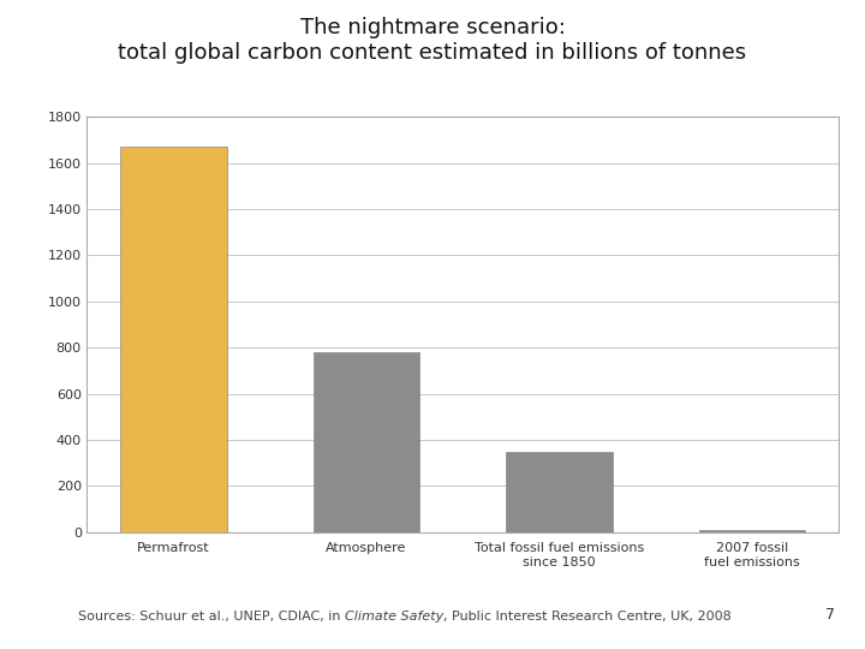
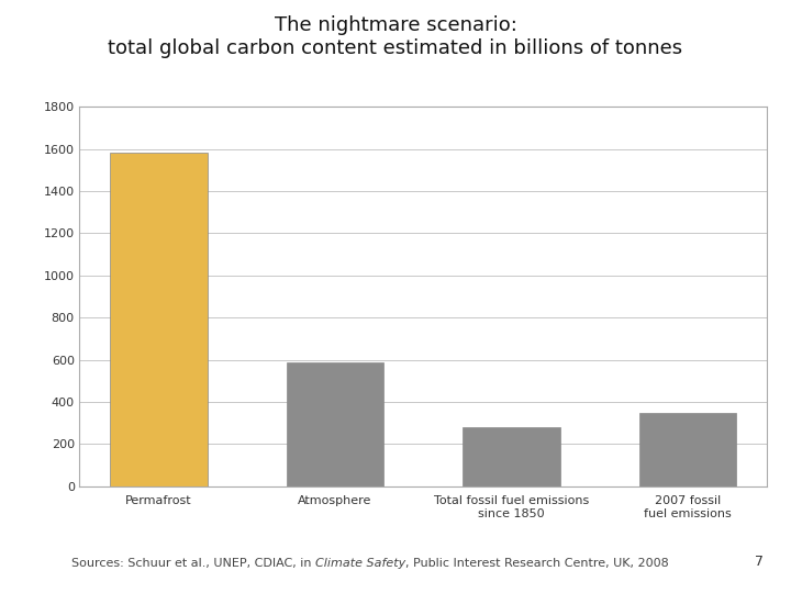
Permafrost: 1670 -> 1580
Atmosphere: 780 -> 590
Total fossil fuel emissions since 1850: 350 -> 280
2007 fossil fuel emissions: 10 -> 350
